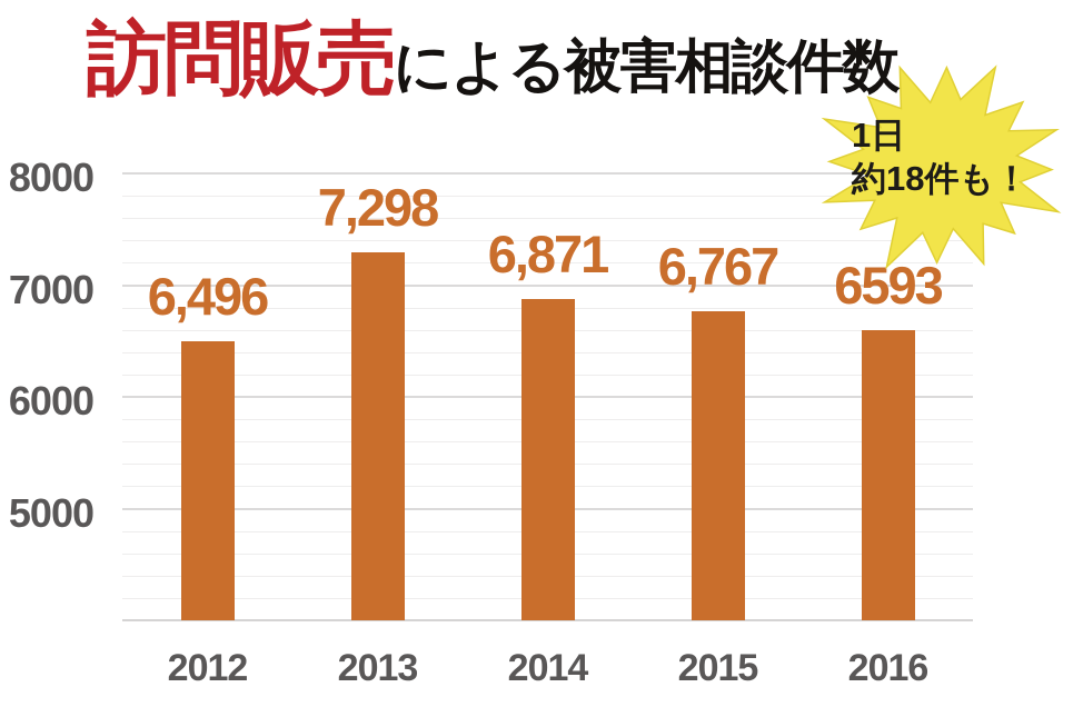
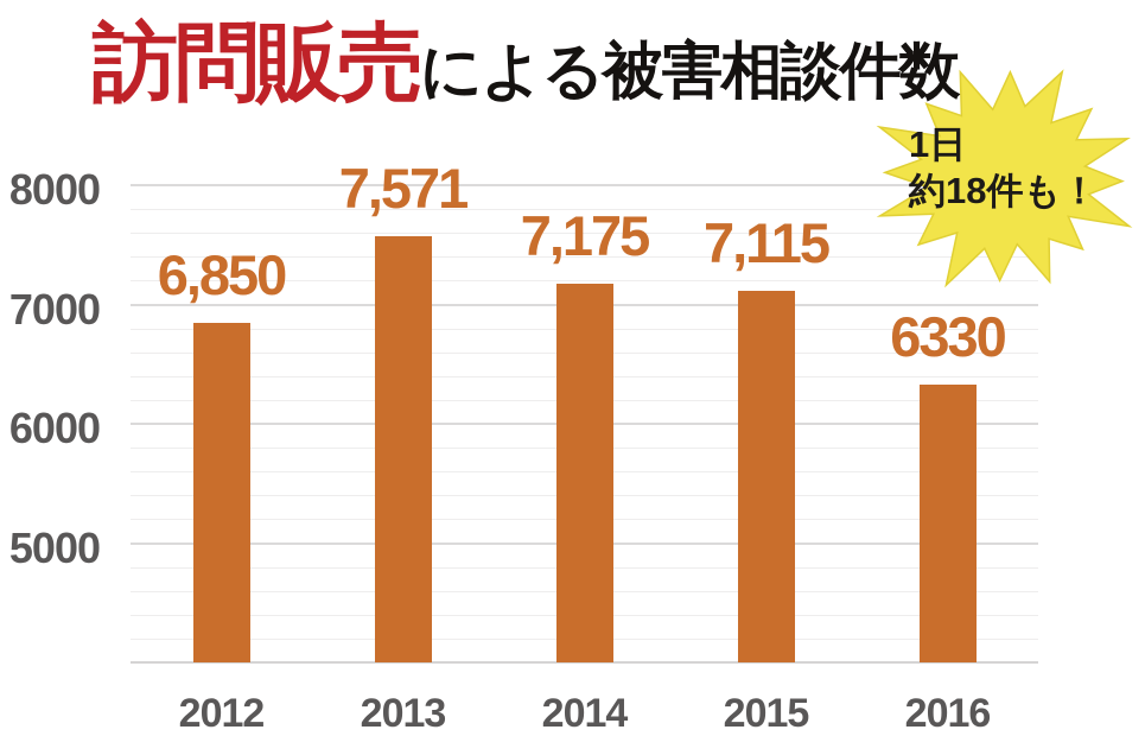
2012: 6,496 -> 6,850
2013: 7,298 -> 7,571
2014: 6,871 -> 7,175
2015: 6,767 -> 7,115
2016: 6593 -> 6330
